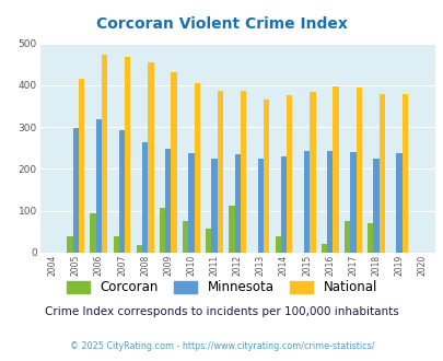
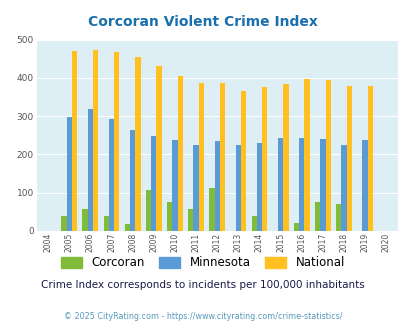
National/2005: 415 -> 469
Corcoran/2006: 95 -> 57
